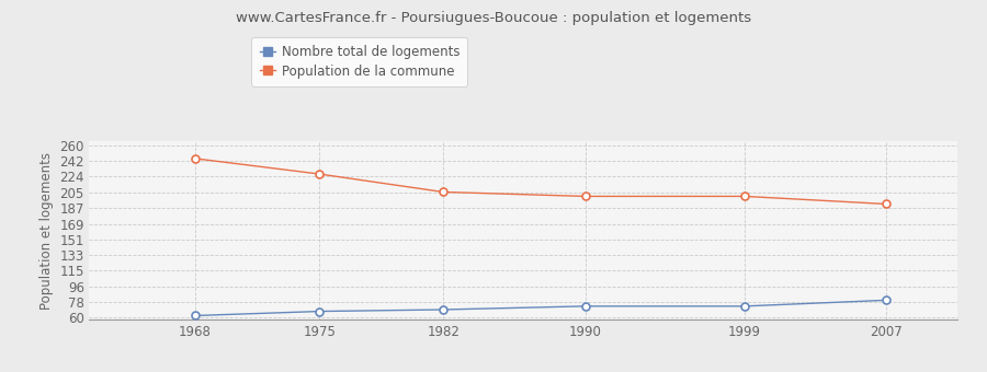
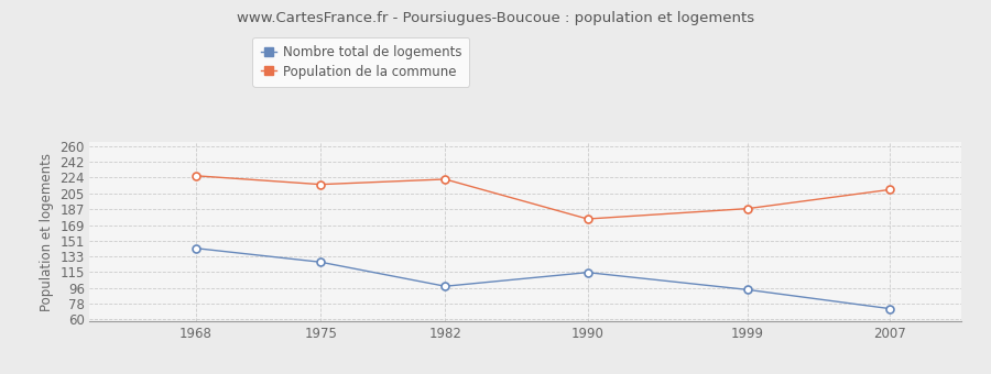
Nombre total de logements/1968: 62 -> 142
Population de la commune/1968: 245 -> 226
Nombre total de logements/1975: 67 -> 126
Population de la commune/1975: 227 -> 216
Nombre total de logements/1982: 69 -> 98
Population de la commune/1982: 206 -> 222
Nombre total de logements/1990: 73 -> 114
Population de la commune/1990: 201 -> 176
Nombre total de logements/1999: 73 -> 94
Population de la commune/1999: 201 -> 188
Nombre total de logements/2007: 80 -> 72
Population de la commune/2007: 192 -> 210
